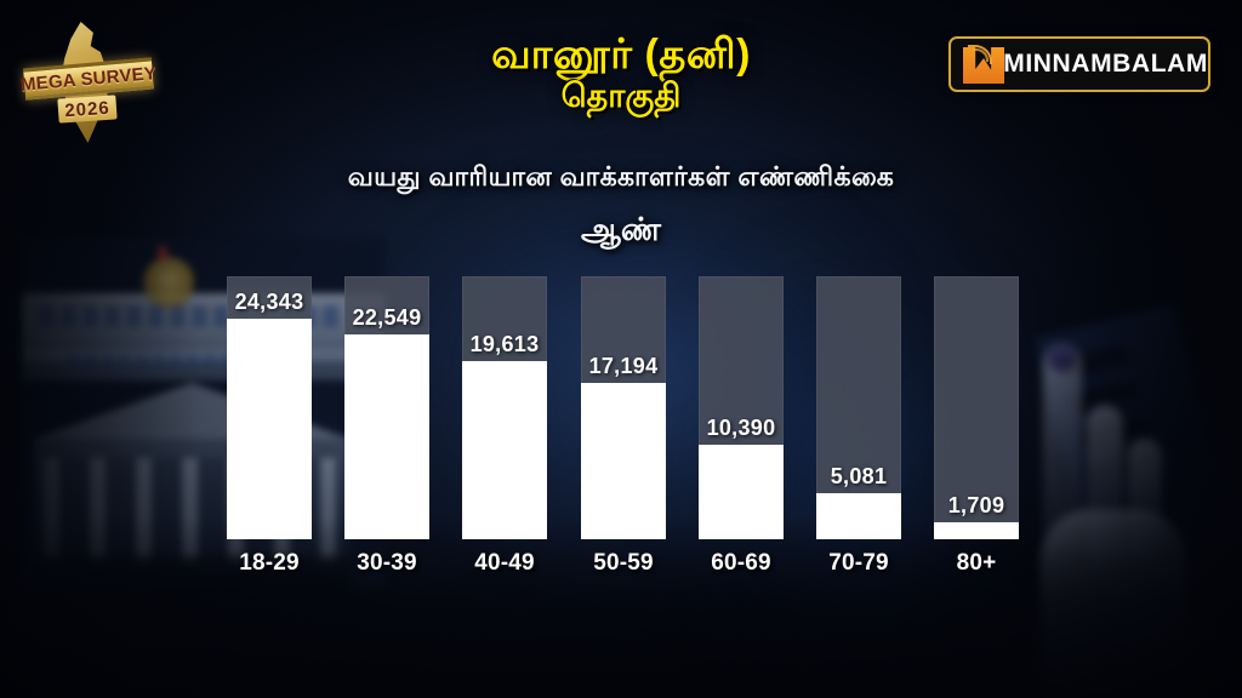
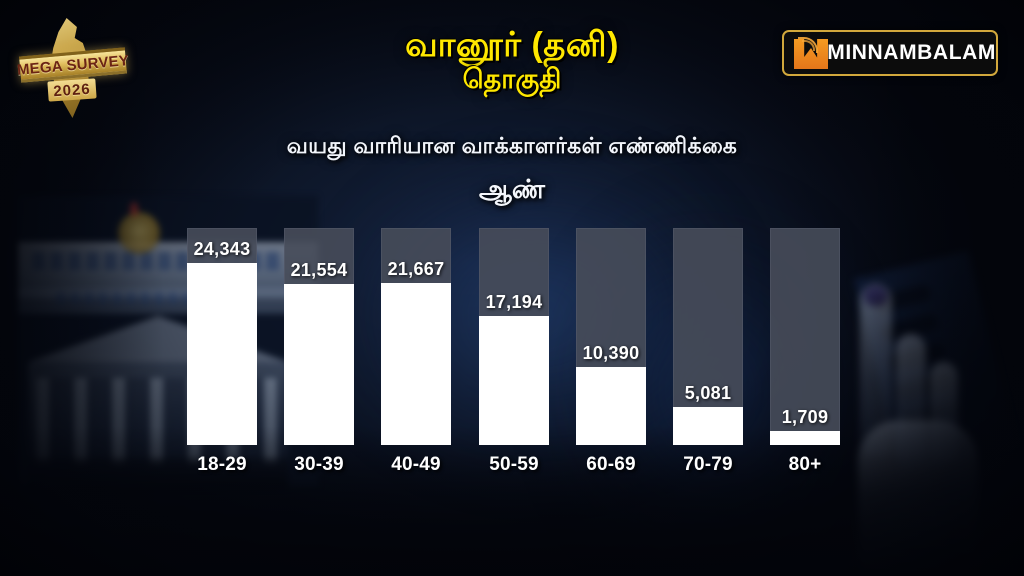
30-39: 22,549 -> 21,554
40-49: 19,613 -> 21,667
